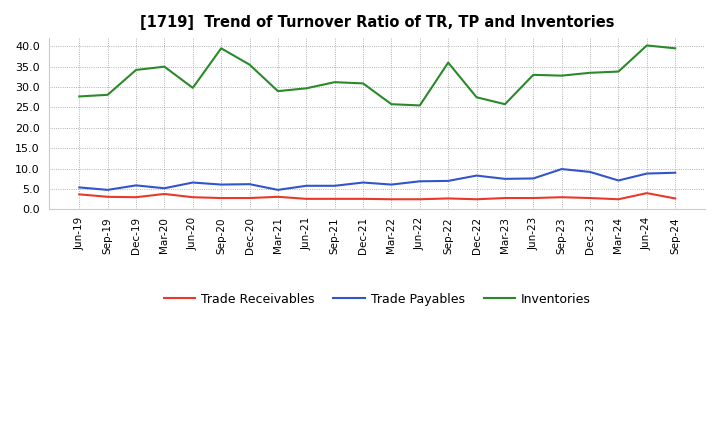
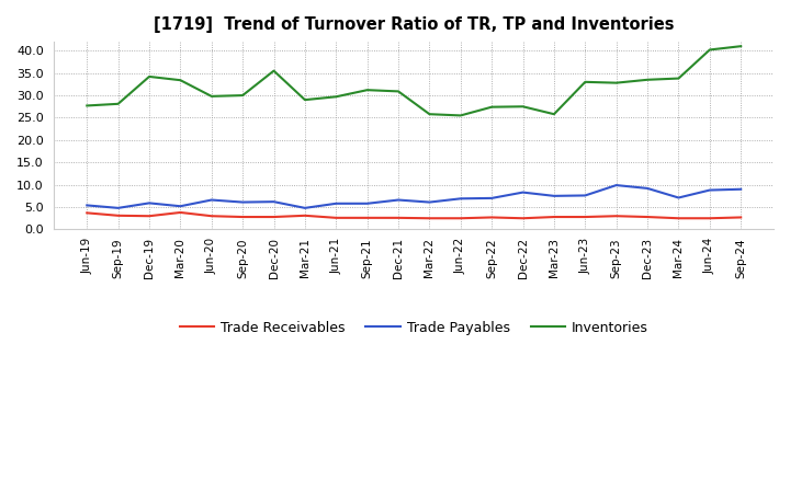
Inventories/Mar-20: 35.0 -> 33.4
Inventories/Sep-20: 39.5 -> 30.0
Inventories/Sep-22: 36.0 -> 27.4
Trade Receivables/Jun-24: 4.0 -> 2.5
Inventories/Sep-24: 39.5 -> 41.0
